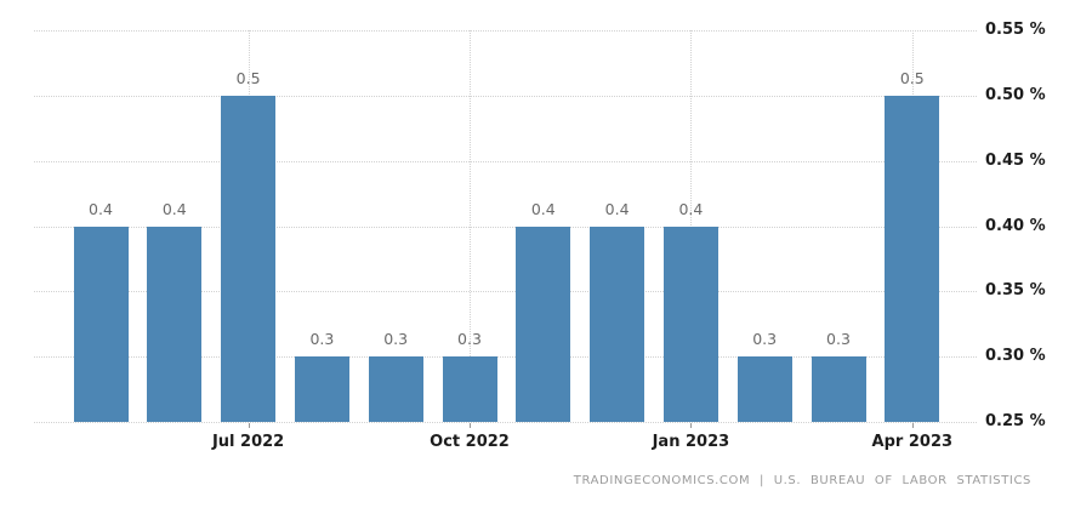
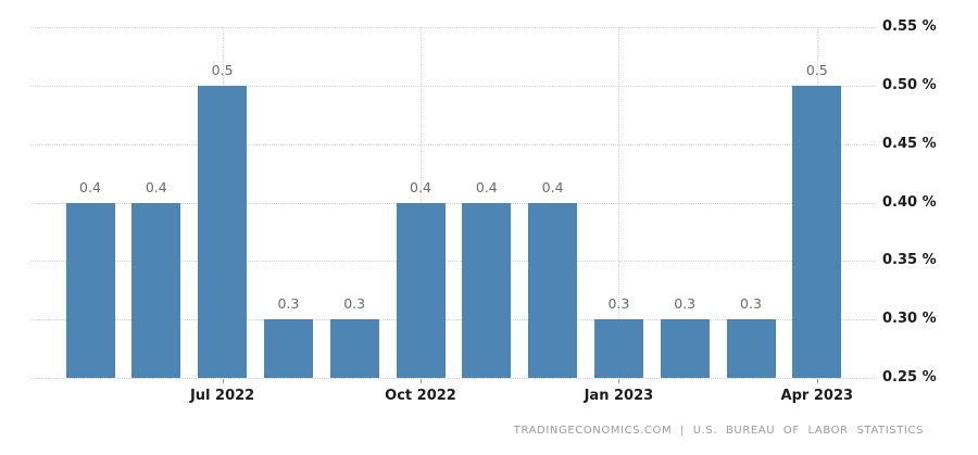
Oct 2022: 0.3 -> 0.4
Jan 2023: 0.4 -> 0.3
